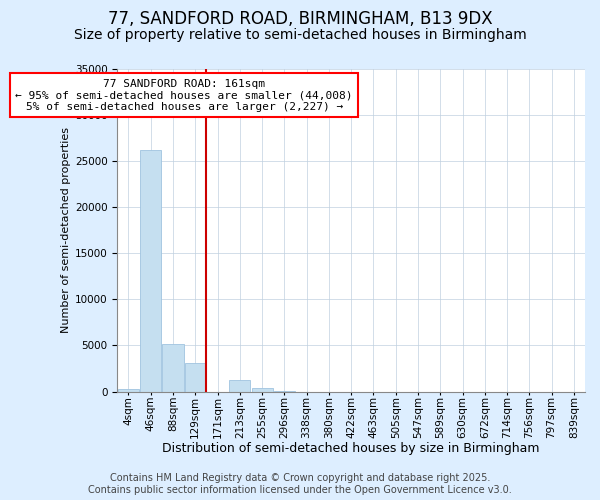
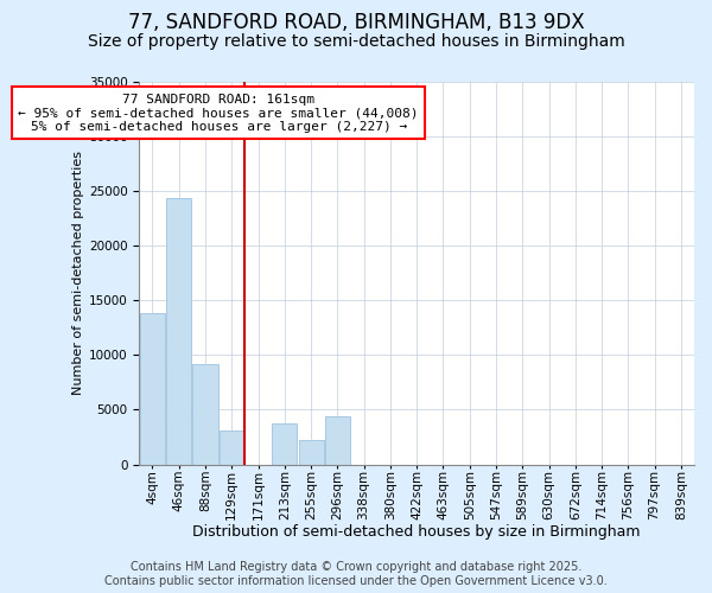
4sqm: 300 -> 13800
46sqm: 26200 -> 24400
88sqm: 5200 -> 9200
213sqm: 1200 -> 3800
255sqm: 400 -> 2200
296sqm: 100 -> 4400
